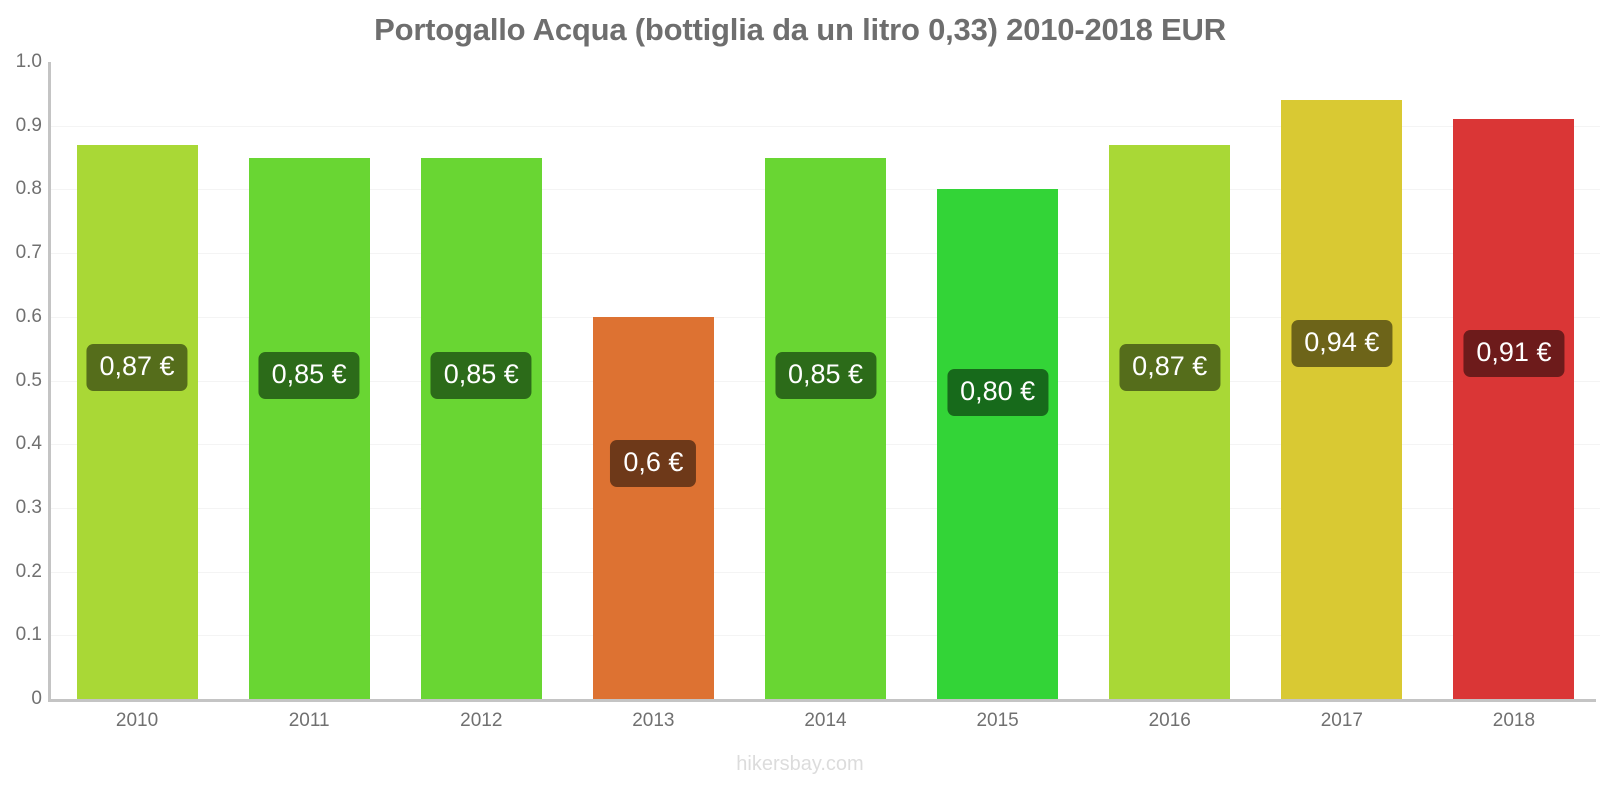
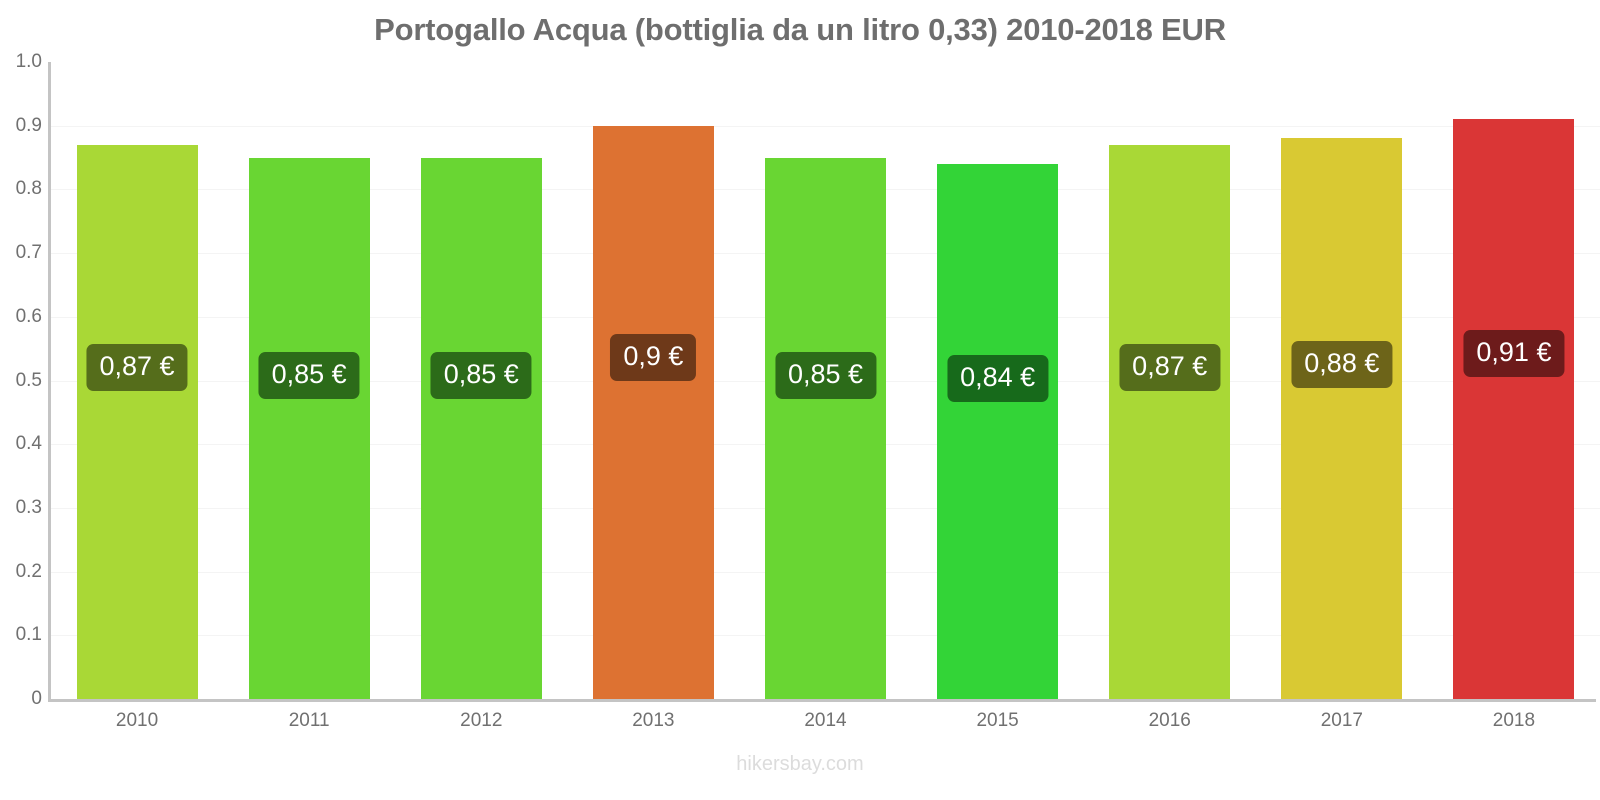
2013: 0,6 -> 0,9
2015: 0,80 -> 0,84
2017: 0,94 -> 0,88
